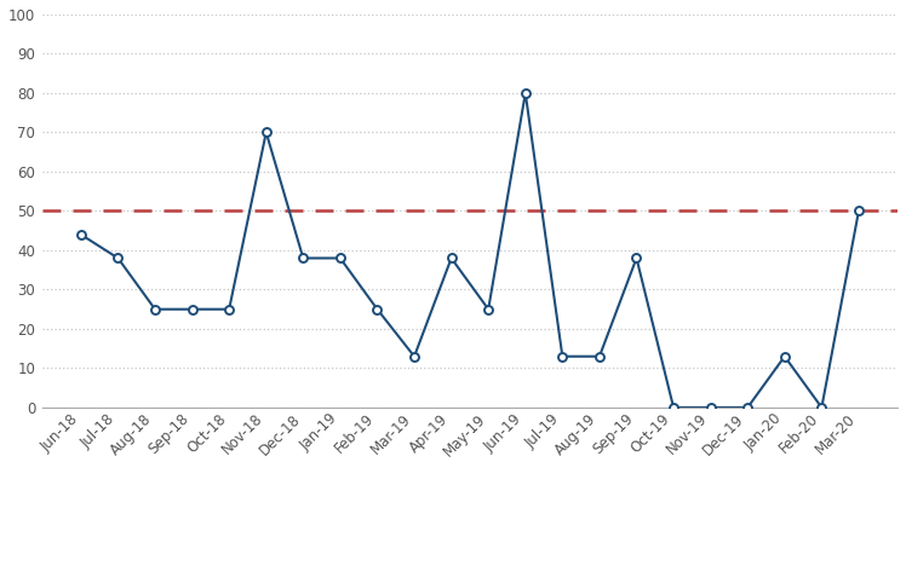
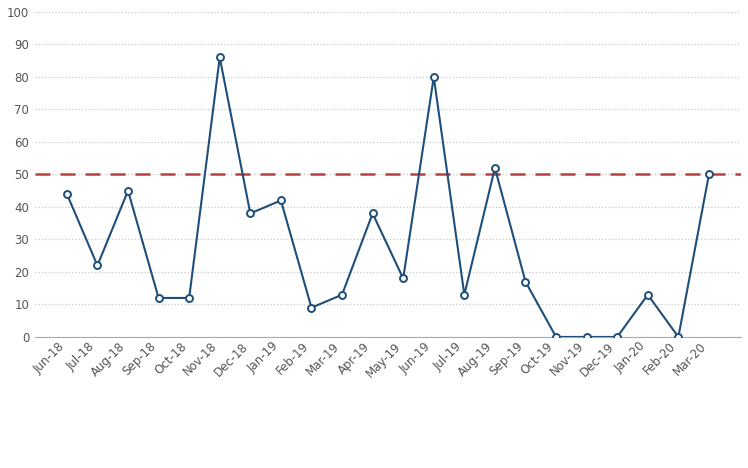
Jul-18: 38 -> 22
Aug-18: 25 -> 45
Sep-18: 25 -> 12
Oct-18: 25 -> 12
Nov-18: 70 -> 86
Jan-19: 38 -> 42
Feb-19: 25 -> 9
May-19: 25 -> 18
Aug-19: 13 -> 52
Sep-19: 38 -> 17
